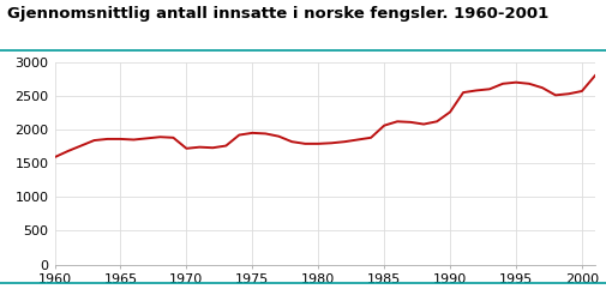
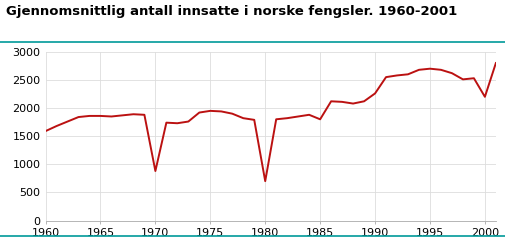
1970: 1720 -> 880
1980: 1790 -> 700
1985: 2060 -> 1800
2000: 2570 -> 2200
